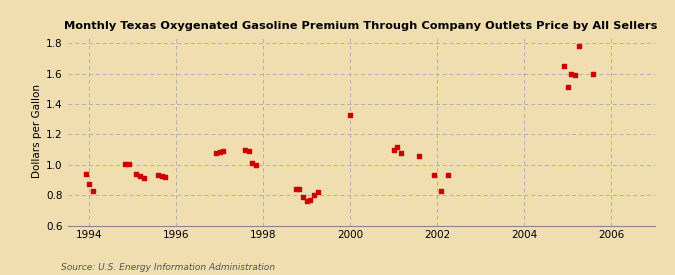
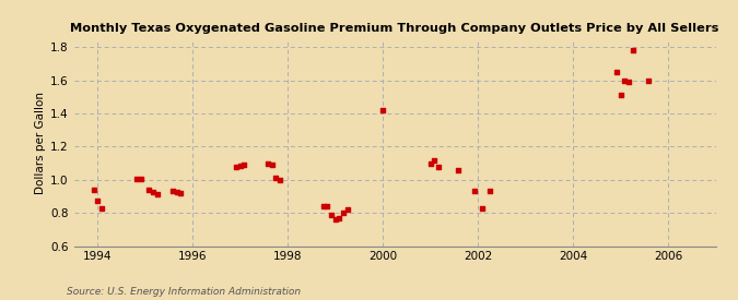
2000: 1.33 -> 1.42
